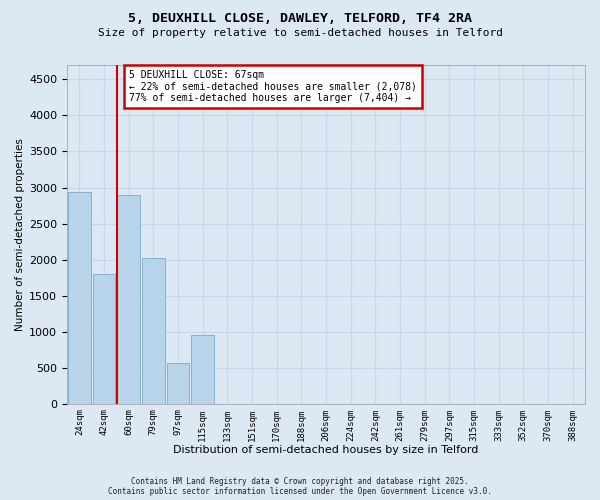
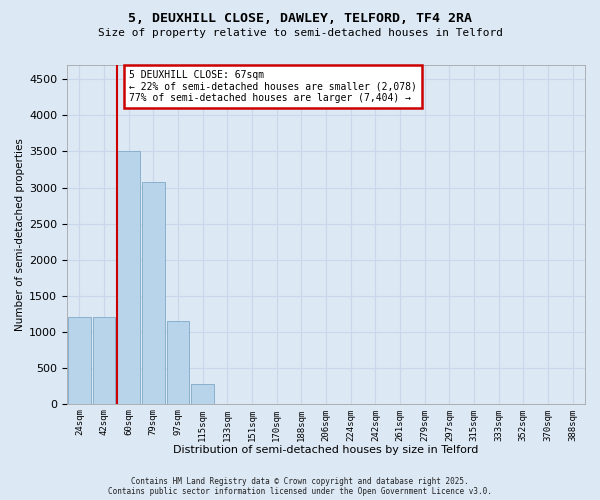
24sqm: 2940 -> 1200
42sqm: 1800 -> 1200
60sqm: 2900 -> 3510
79sqm: 2020 -> 3080
97sqm: 560 -> 1150
115sqm: 960 -> 280
